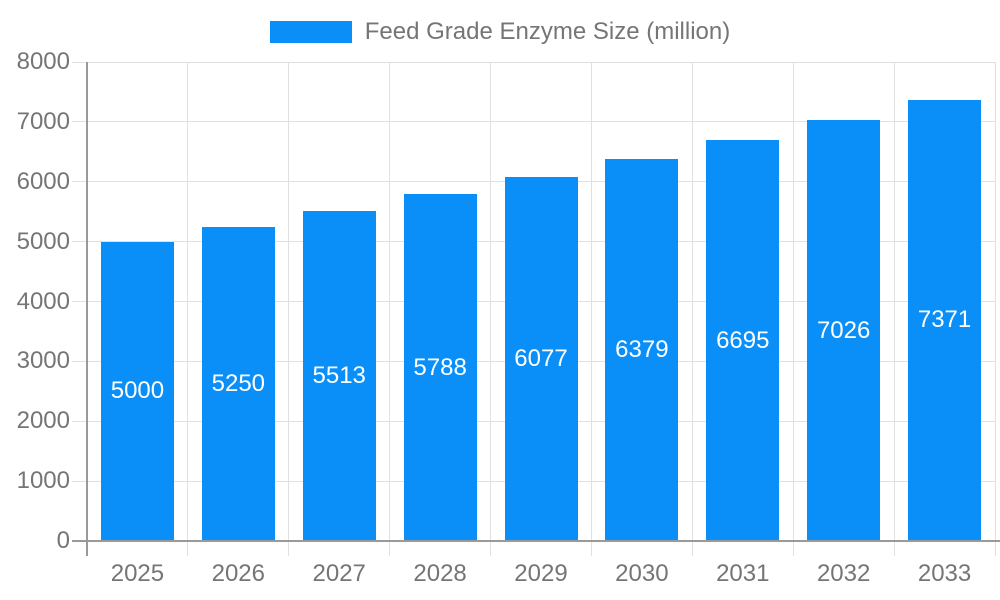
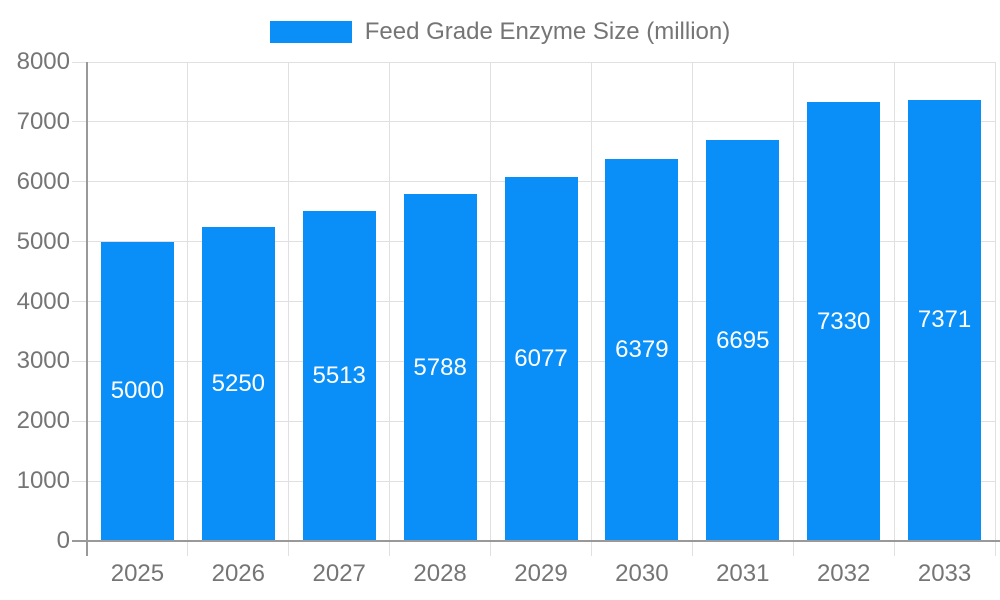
2032: 7026 -> 7330
